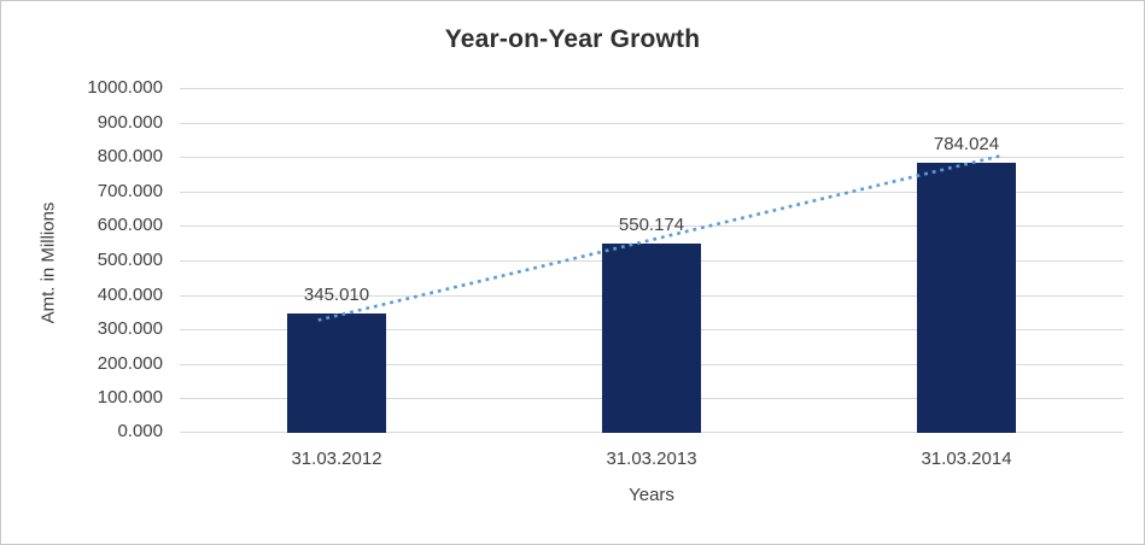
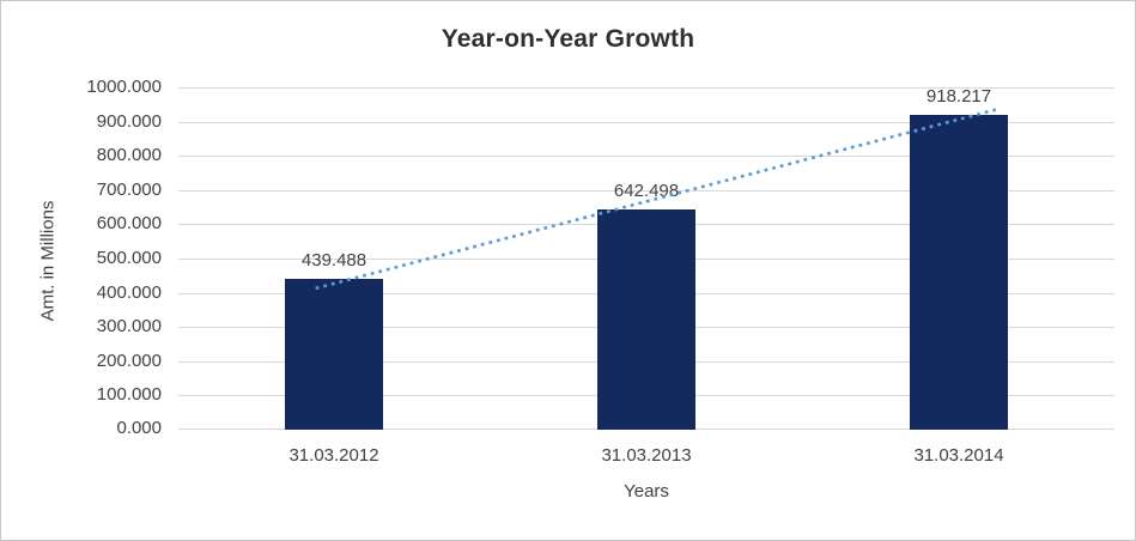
31.03.2012: 345.010 -> 439.488
31.03.2013: 550.174 -> 642.498
31.03.2014: 784.024 -> 918.217
